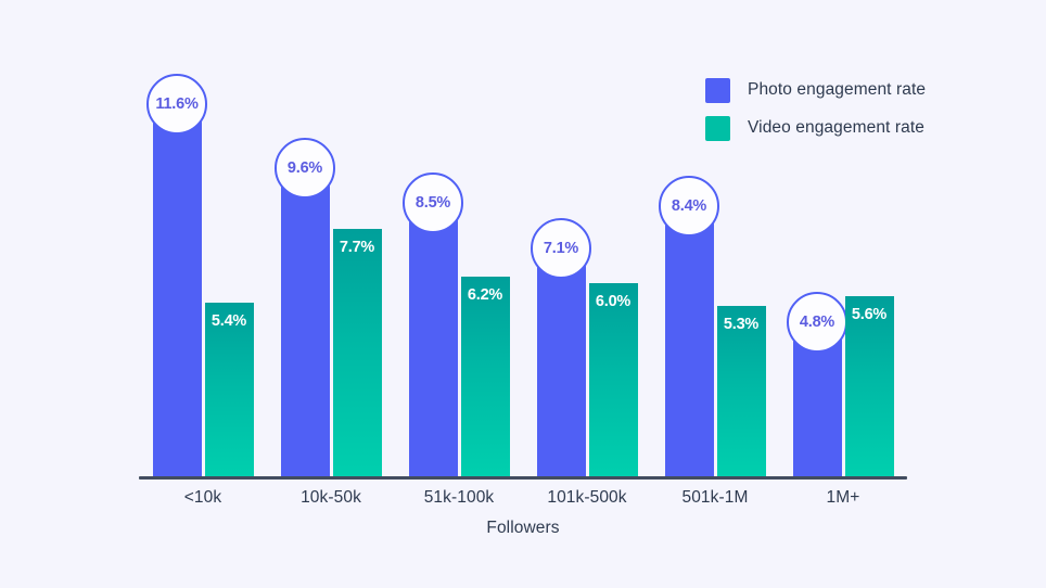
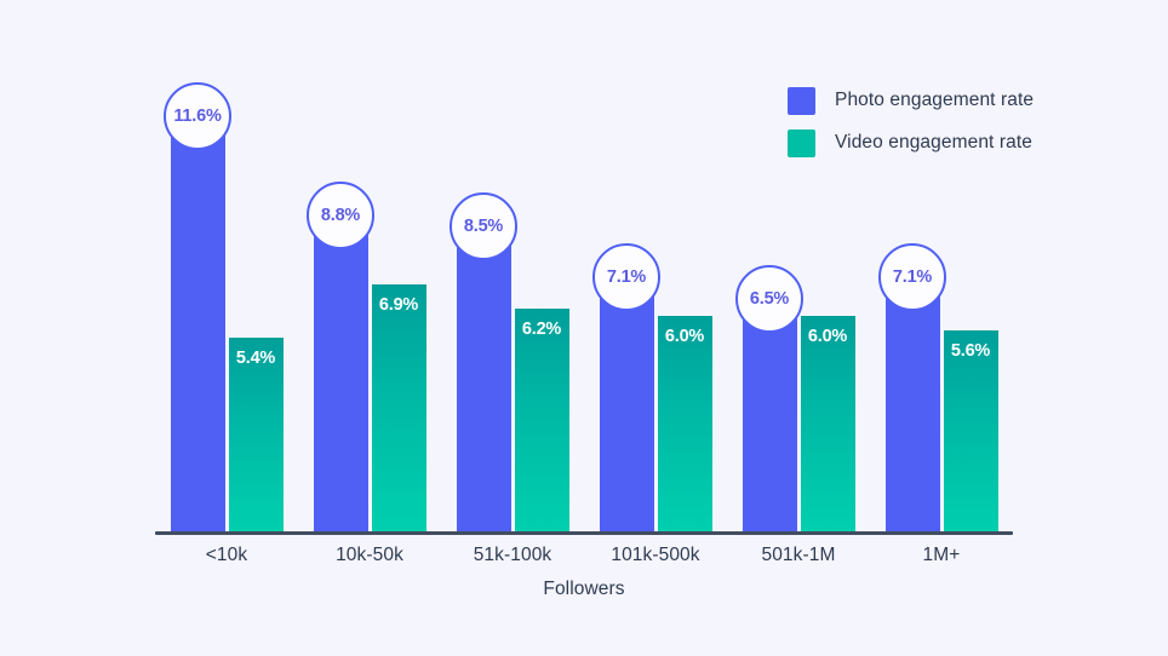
Photo engagement rate/10k-50k: 9.6% -> 8.8%
Video engagement rate/10k-50k: 7.7% -> 6.9%
Photo engagement rate/501k-1M: 8.4% -> 6.5%
Video engagement rate/501k-1M: 5.3% -> 6.0%
Photo engagement rate/1M+: 4.8% -> 7.1%
